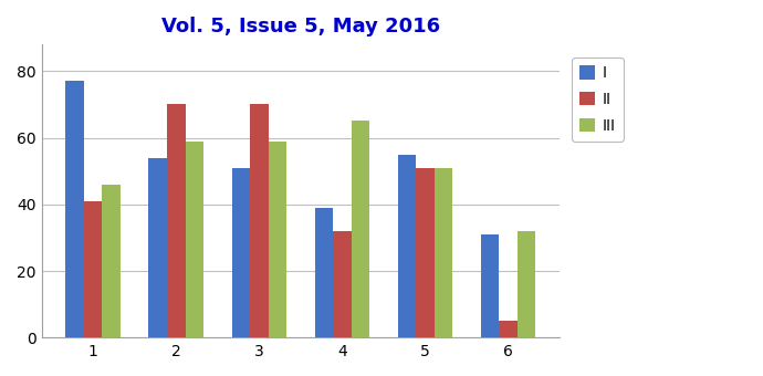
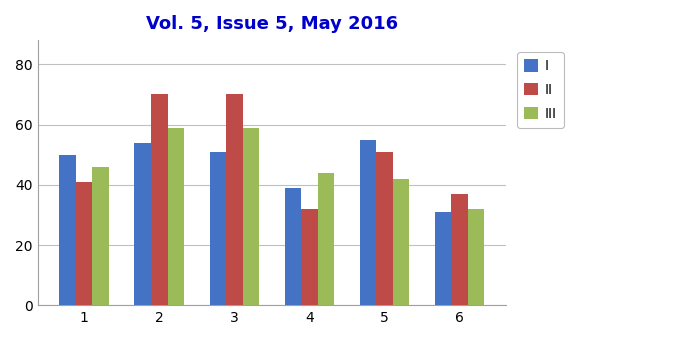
I/1: 77 -> 50
III/4: 65 -> 44
III/5: 51 -> 42
II/6: 5 -> 37
